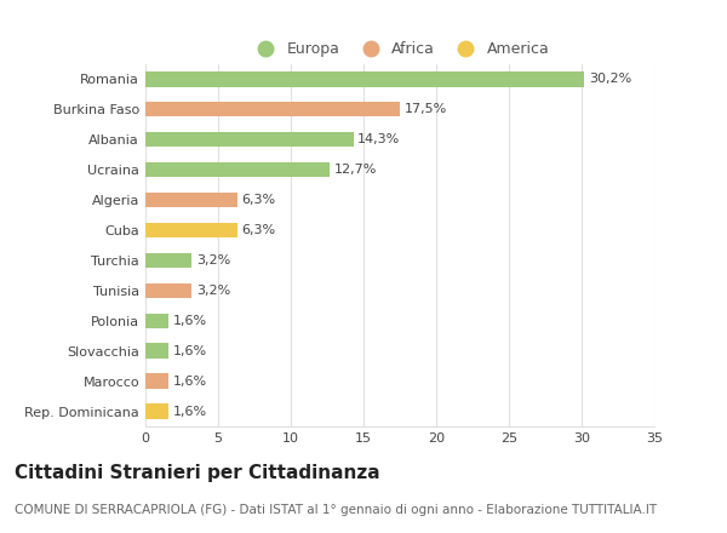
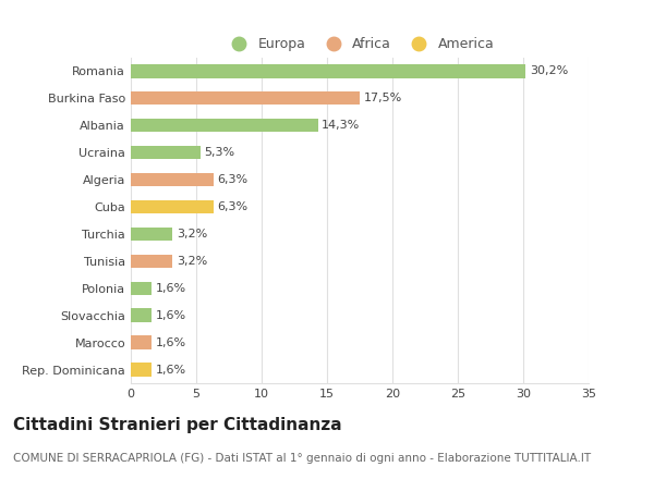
Ucraina: 12,7% -> 5,3%
